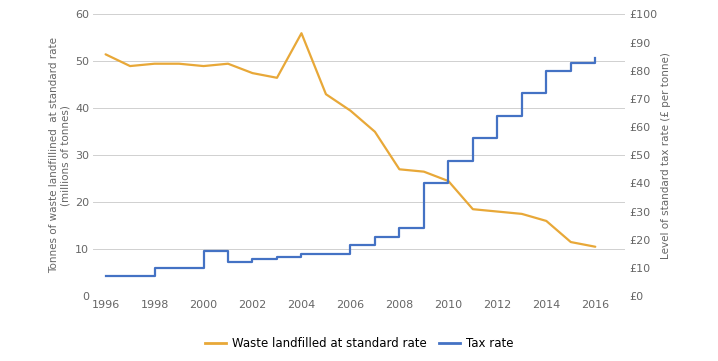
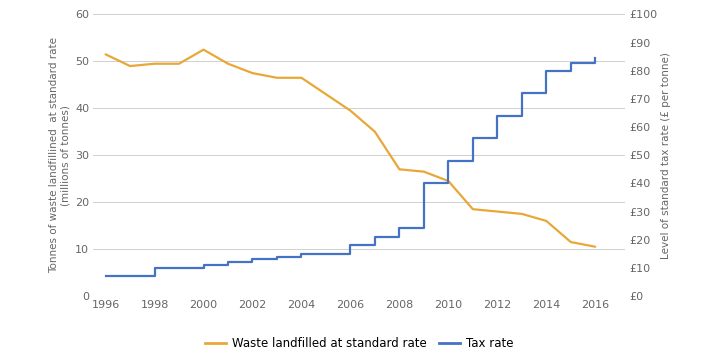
Waste landfilled at standard rate/2000: 49.0 -> 52.5
Tax rate/2000: £16.0 -> £11.0
Waste landfilled at standard rate/2004: 56.0 -> 46.5
